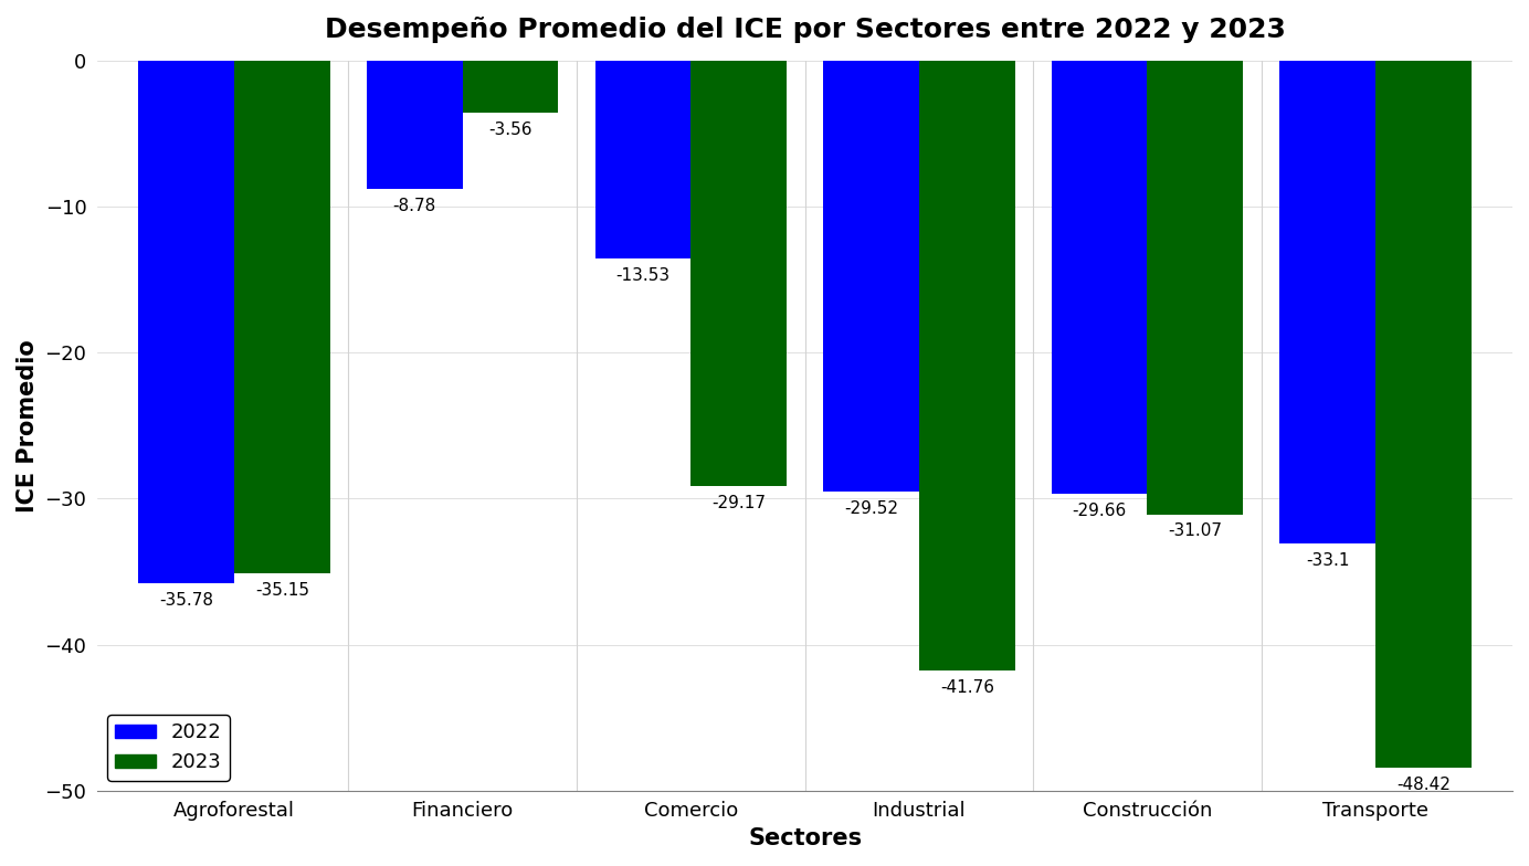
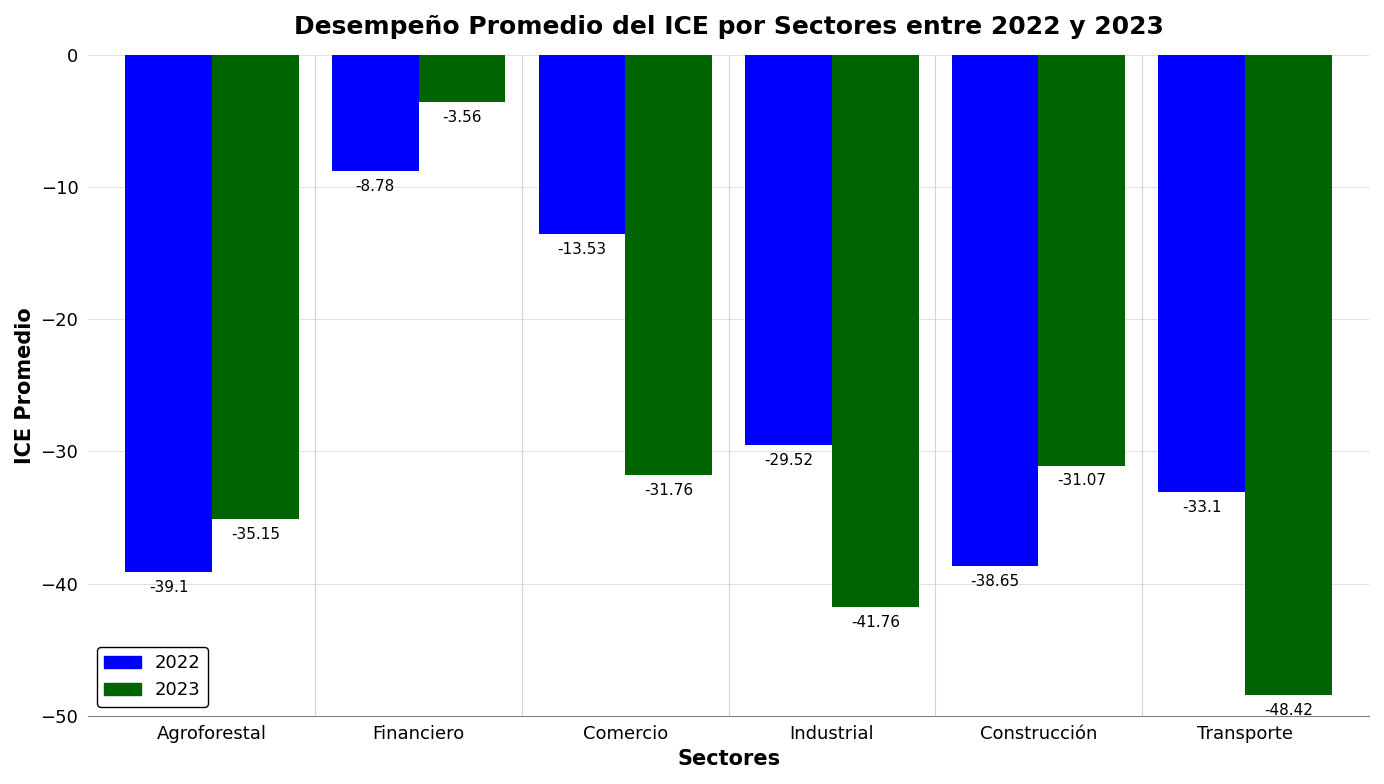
2022/Agroforestal: -35.78 -> -39.1
2023/Comercio: -29.17 -> -31.76
2022/Construcción: -29.66 -> -38.65
